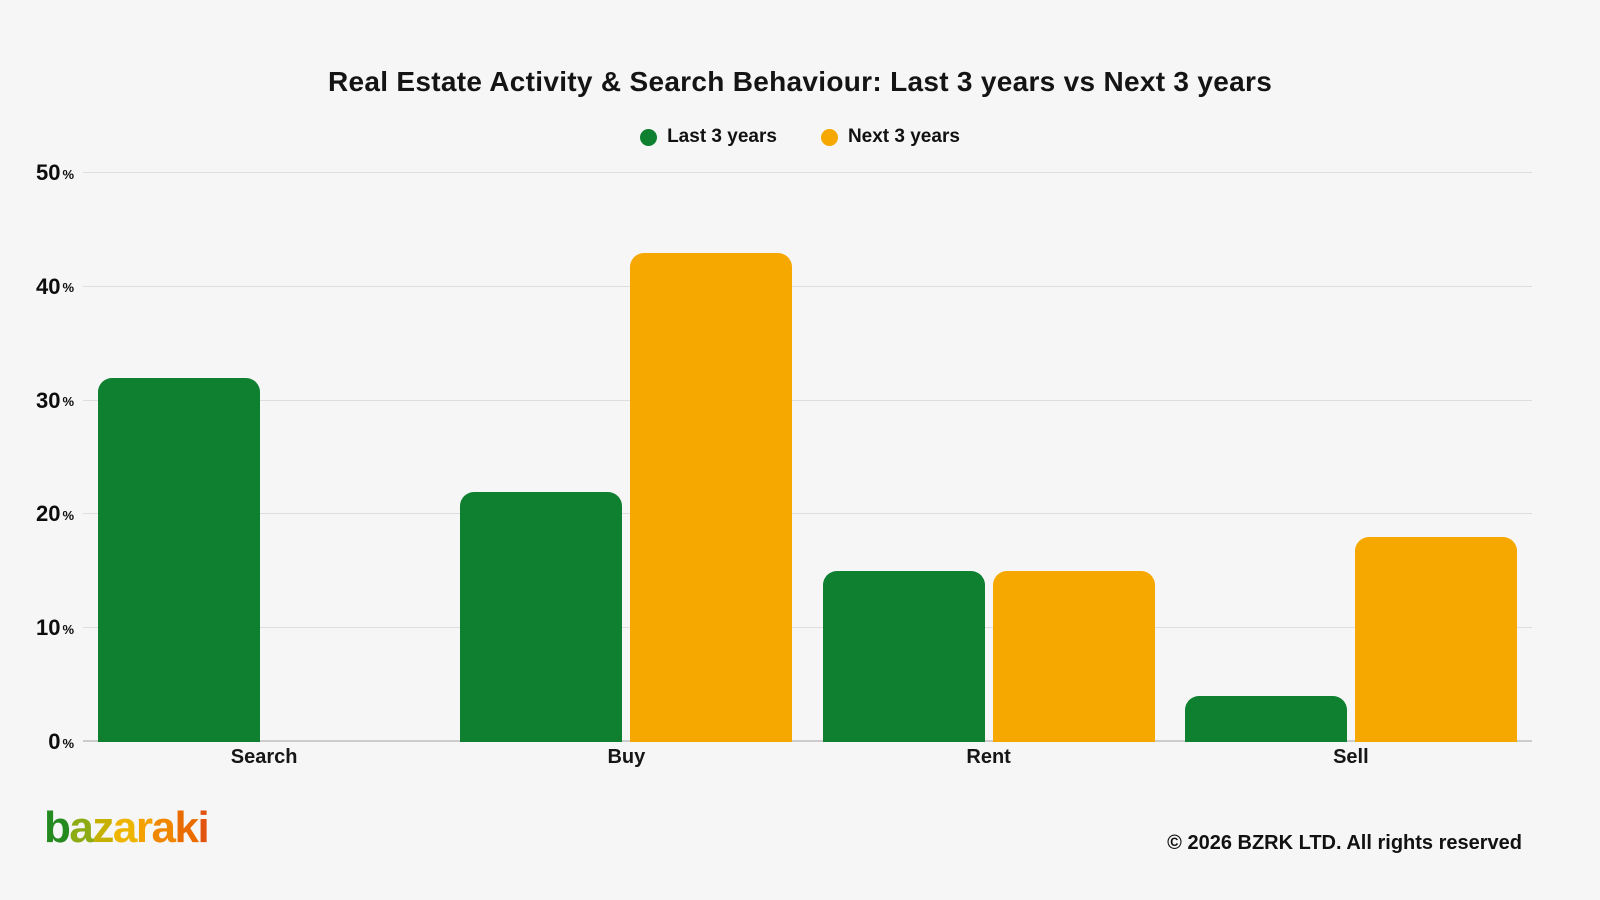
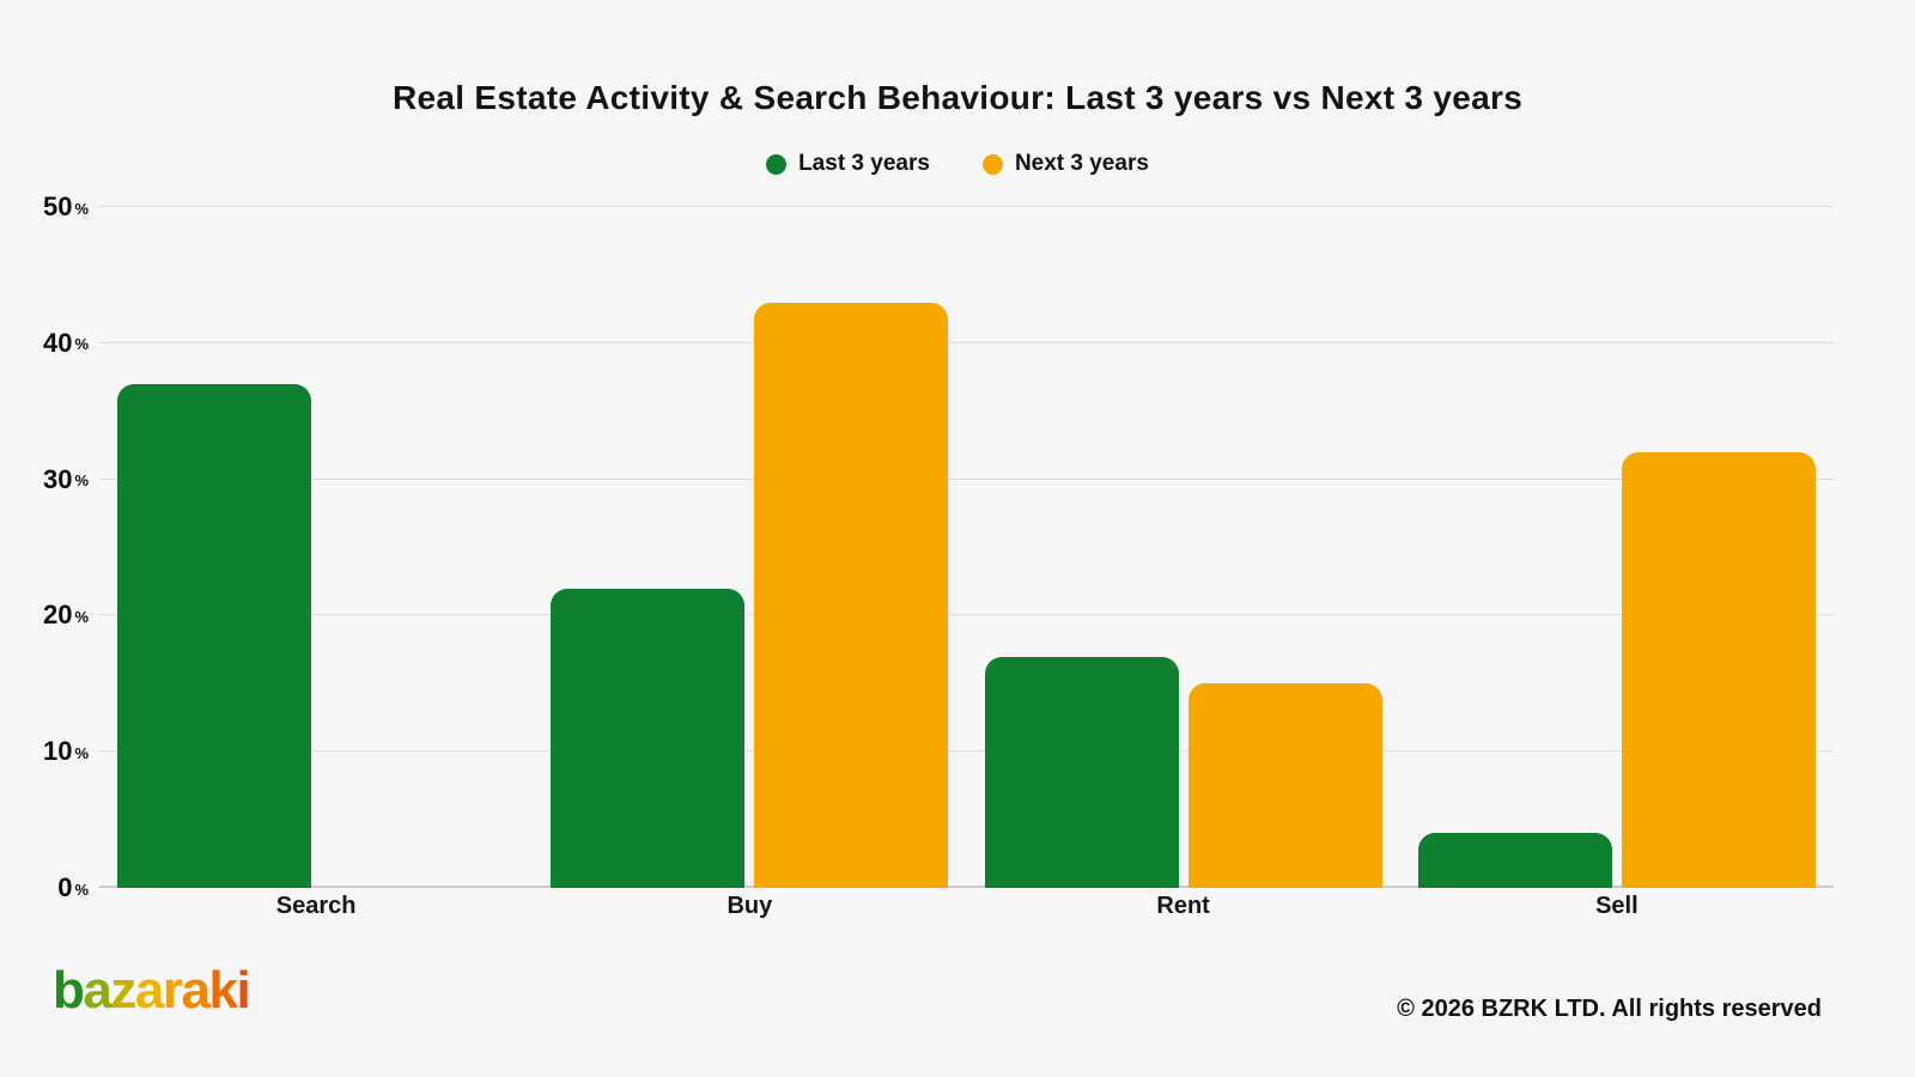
Last 3 years/Search: 32 -> 37
Last 3 years/Rent: 15 -> 17
Next 3 years/Sell: 18 -> 32
